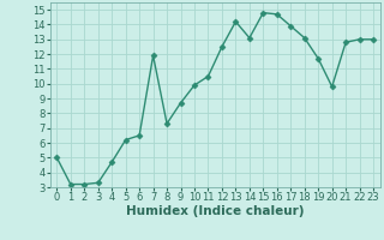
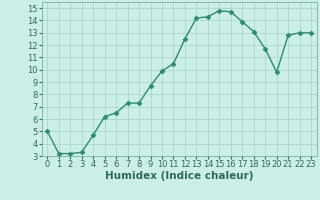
7: 11.9 -> 7.3
14: 13.1 -> 14.3
